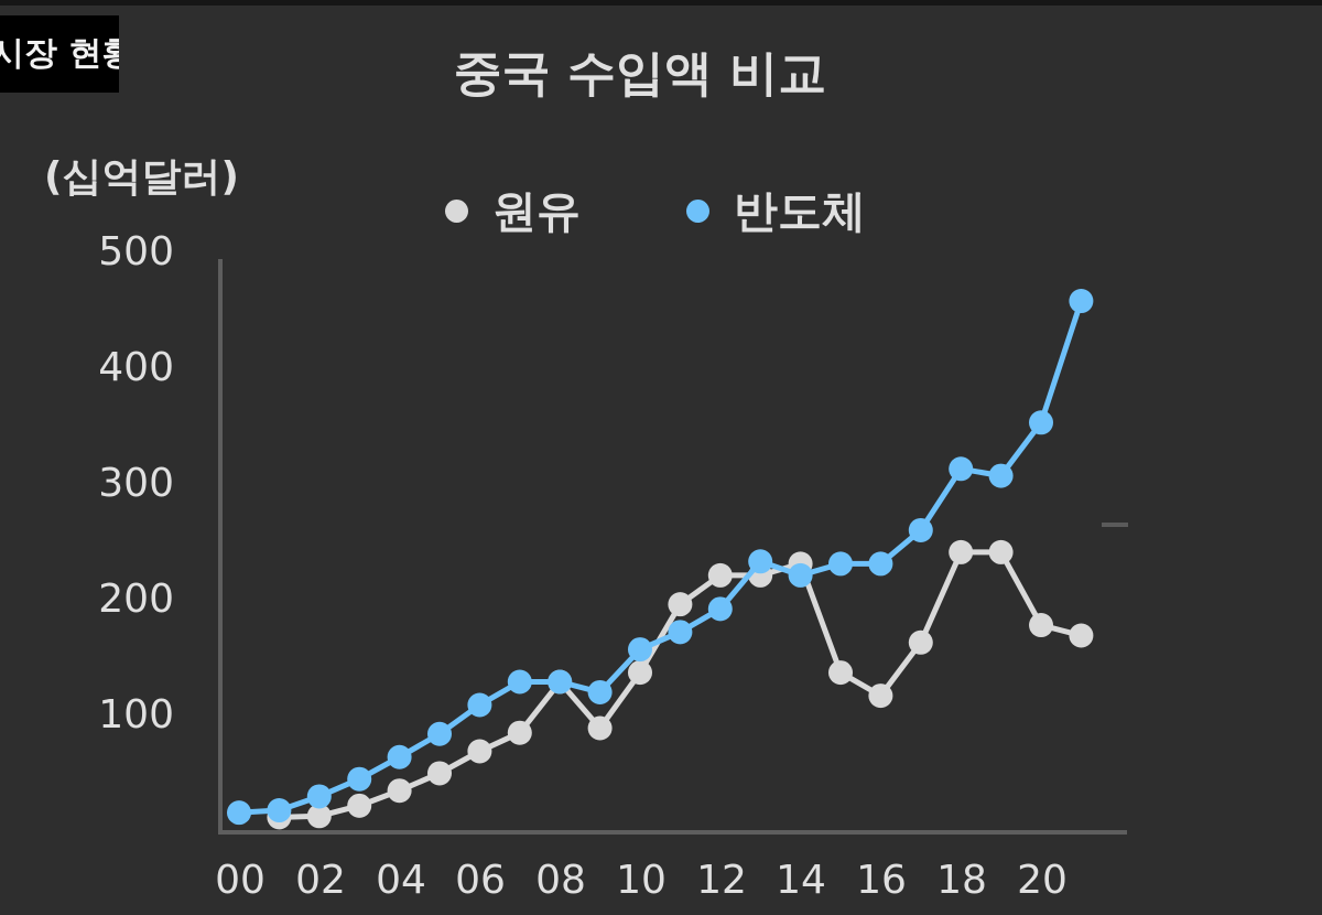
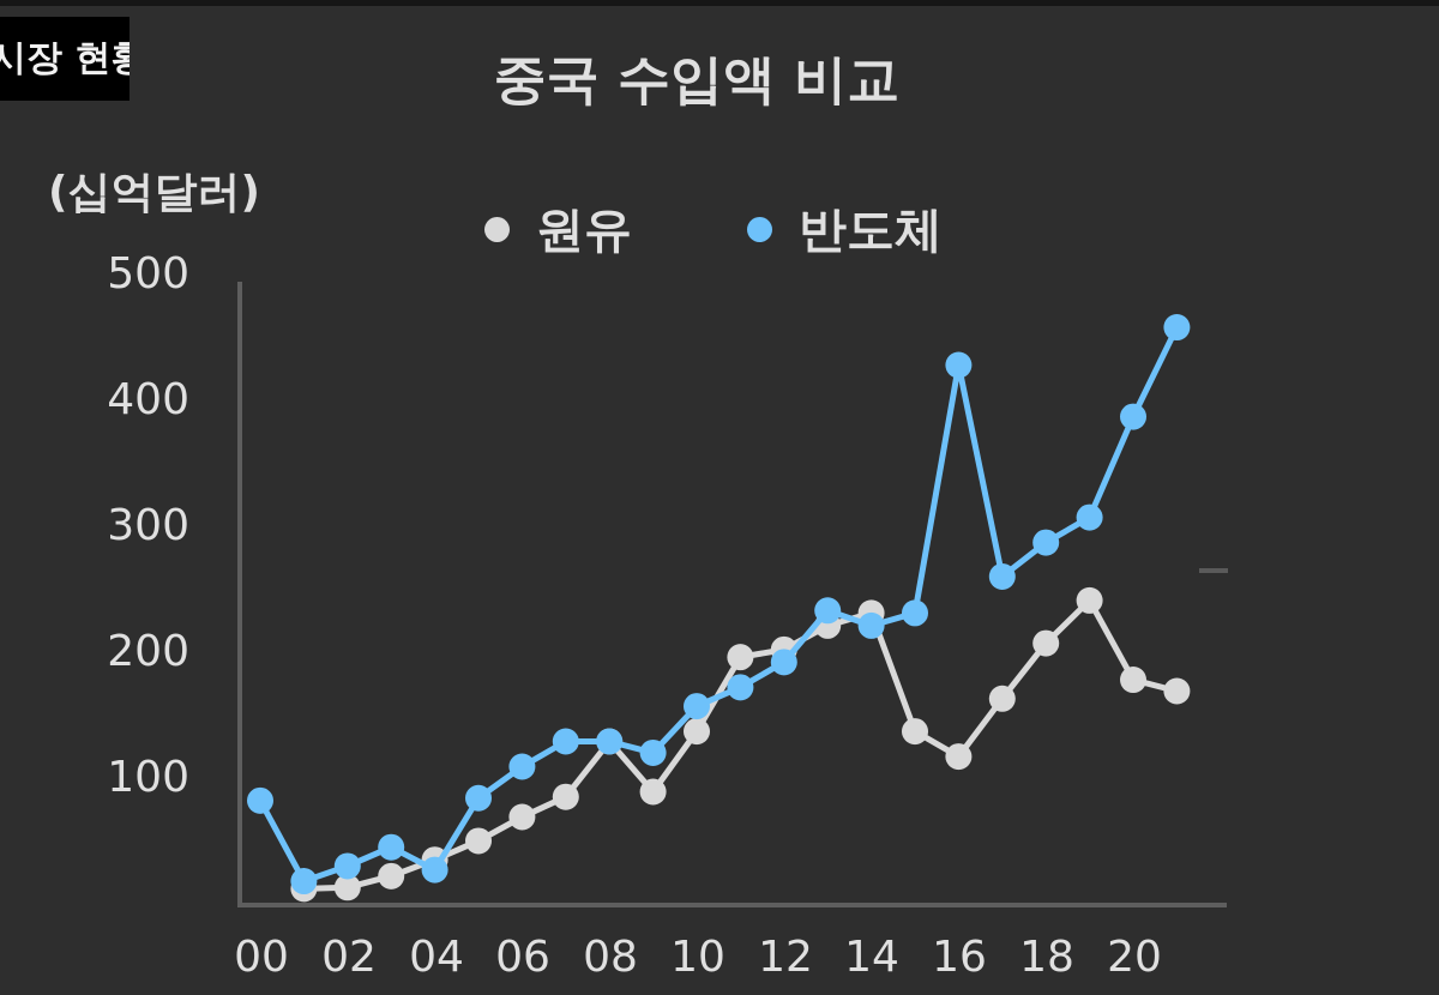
반도체/00: 17 -> 83
반도체/04: 65 -> 28
원유/12: 222 -> 203
반도체/16: 232 -> 429
원유/18: 242 -> 208
반도체/18: 314 -> 288
반도체/20: 354 -> 388
